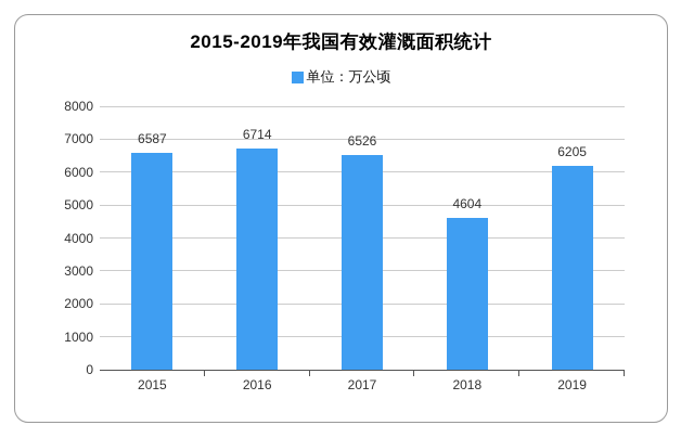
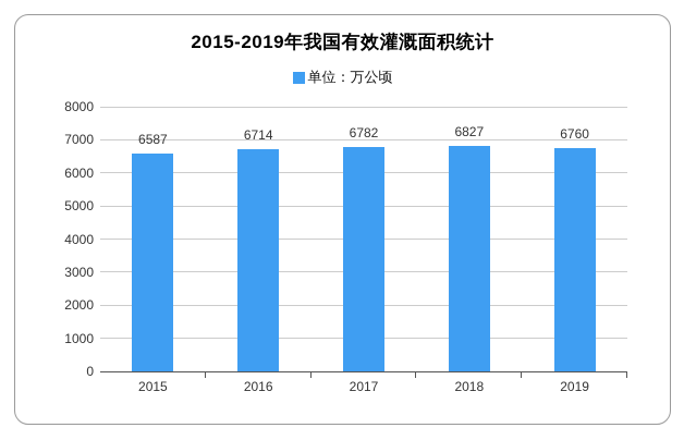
2017: 6526 -> 6782
2018: 4604 -> 6827
2019: 6205 -> 6760
